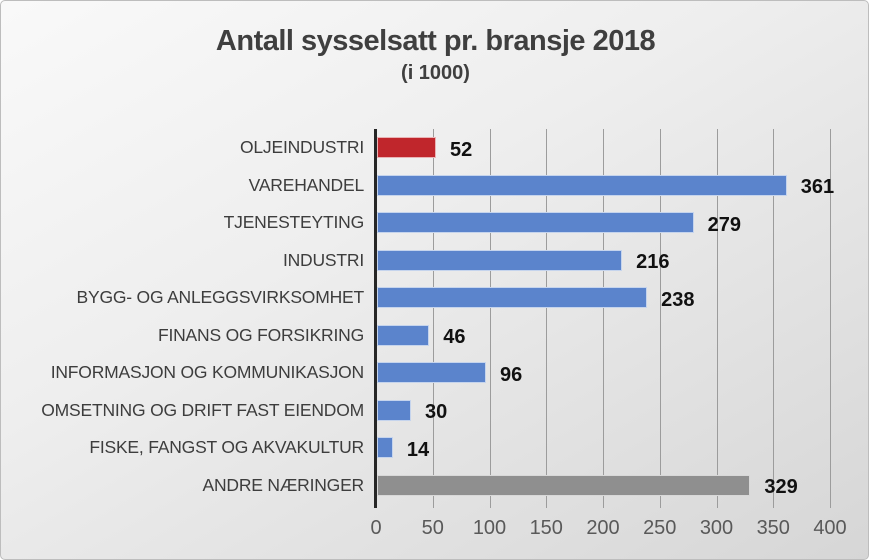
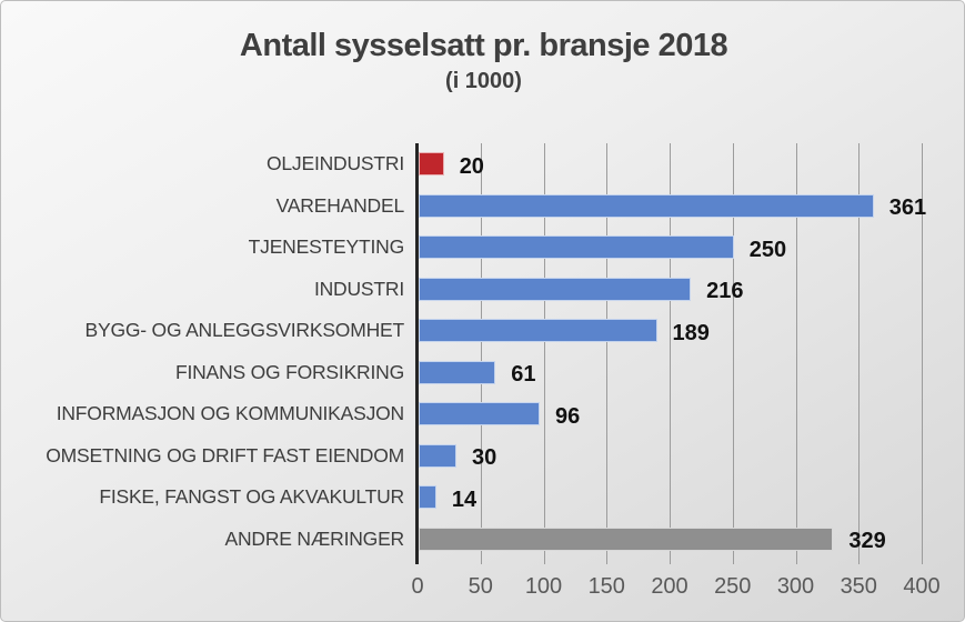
OLJEINDUSTRI: 52 -> 20
TJENESTEYTING: 279 -> 250
BYGG- OG ANLEGGSVIRKSOMHET: 238 -> 189
FINANS OG FORSIKRING: 46 -> 61
